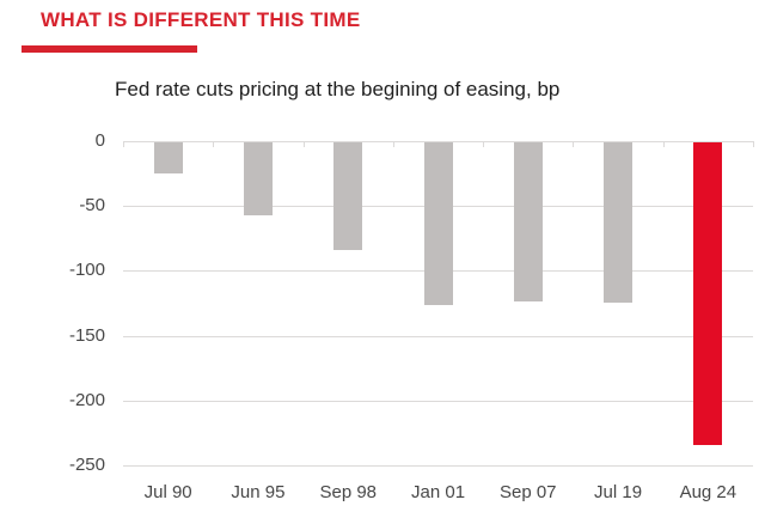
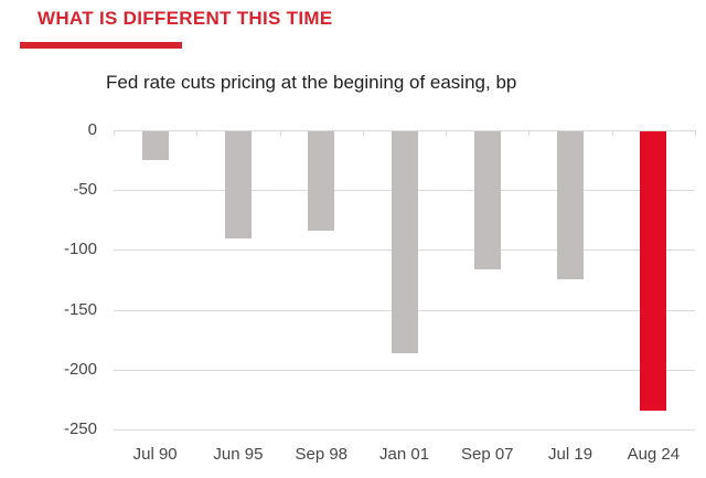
Jun 95: -56 -> -89
Jan 01: -125 -> -185
Sep 07: -123 -> -115
